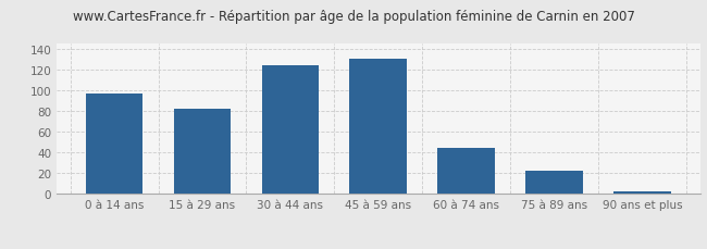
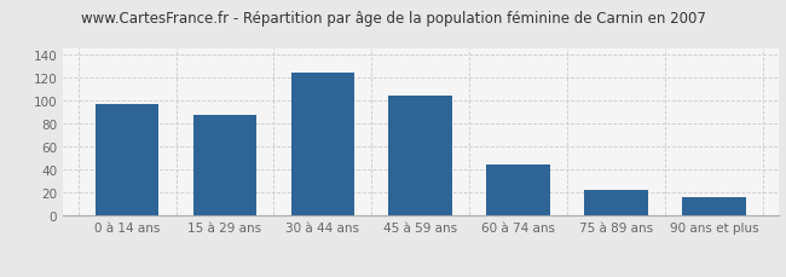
15 à 29 ans: 82 -> 88
45 à 59 ans: 131 -> 104
90 ans et plus: 2 -> 16
